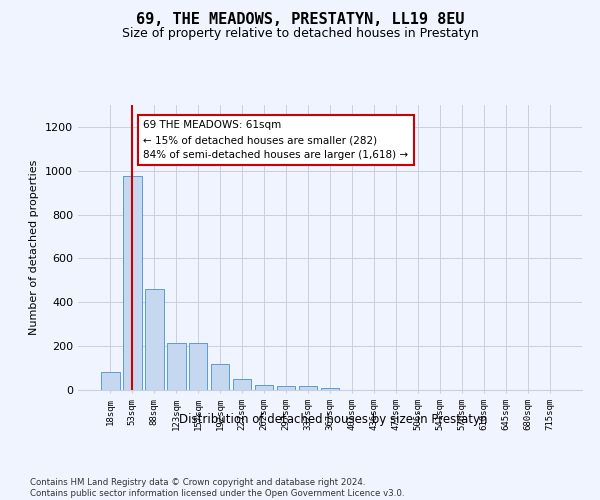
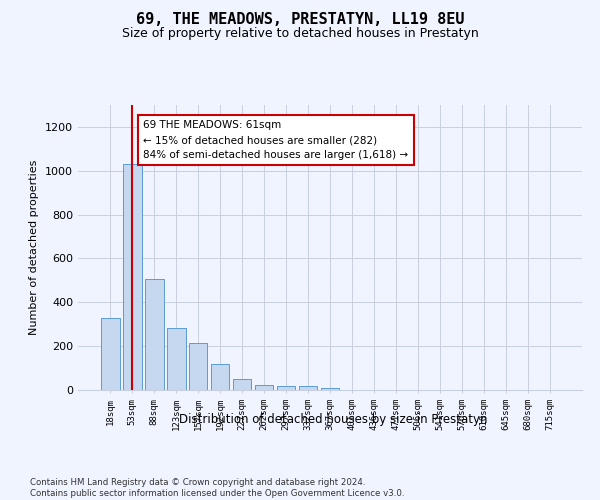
18sqm: 80 -> 330
53sqm: 975 -> 1030
88sqm: 460 -> 505
123sqm: 215 -> 285
